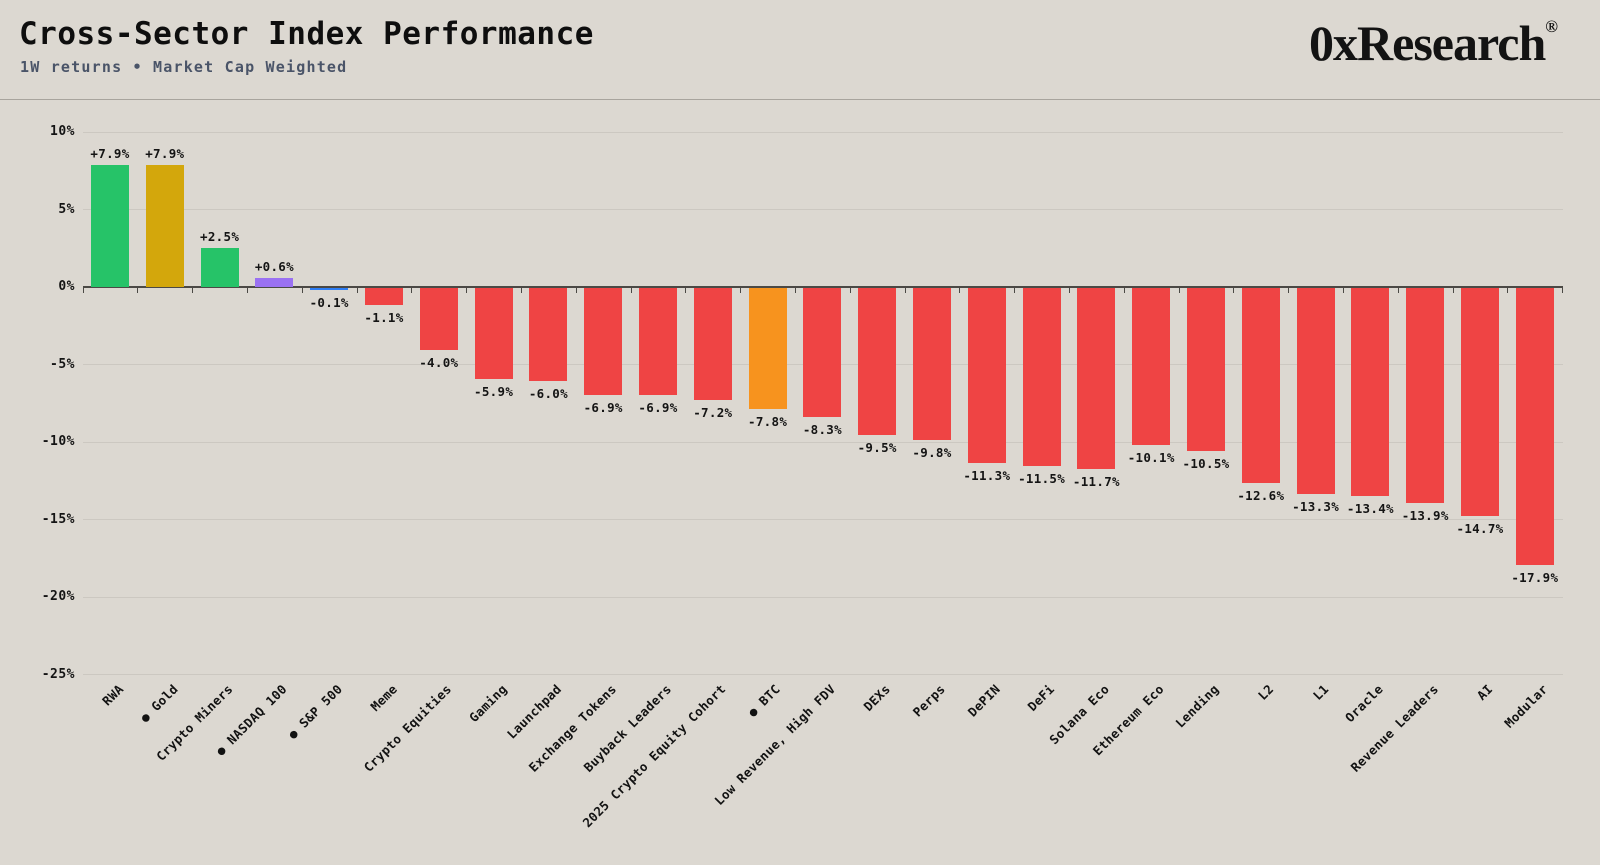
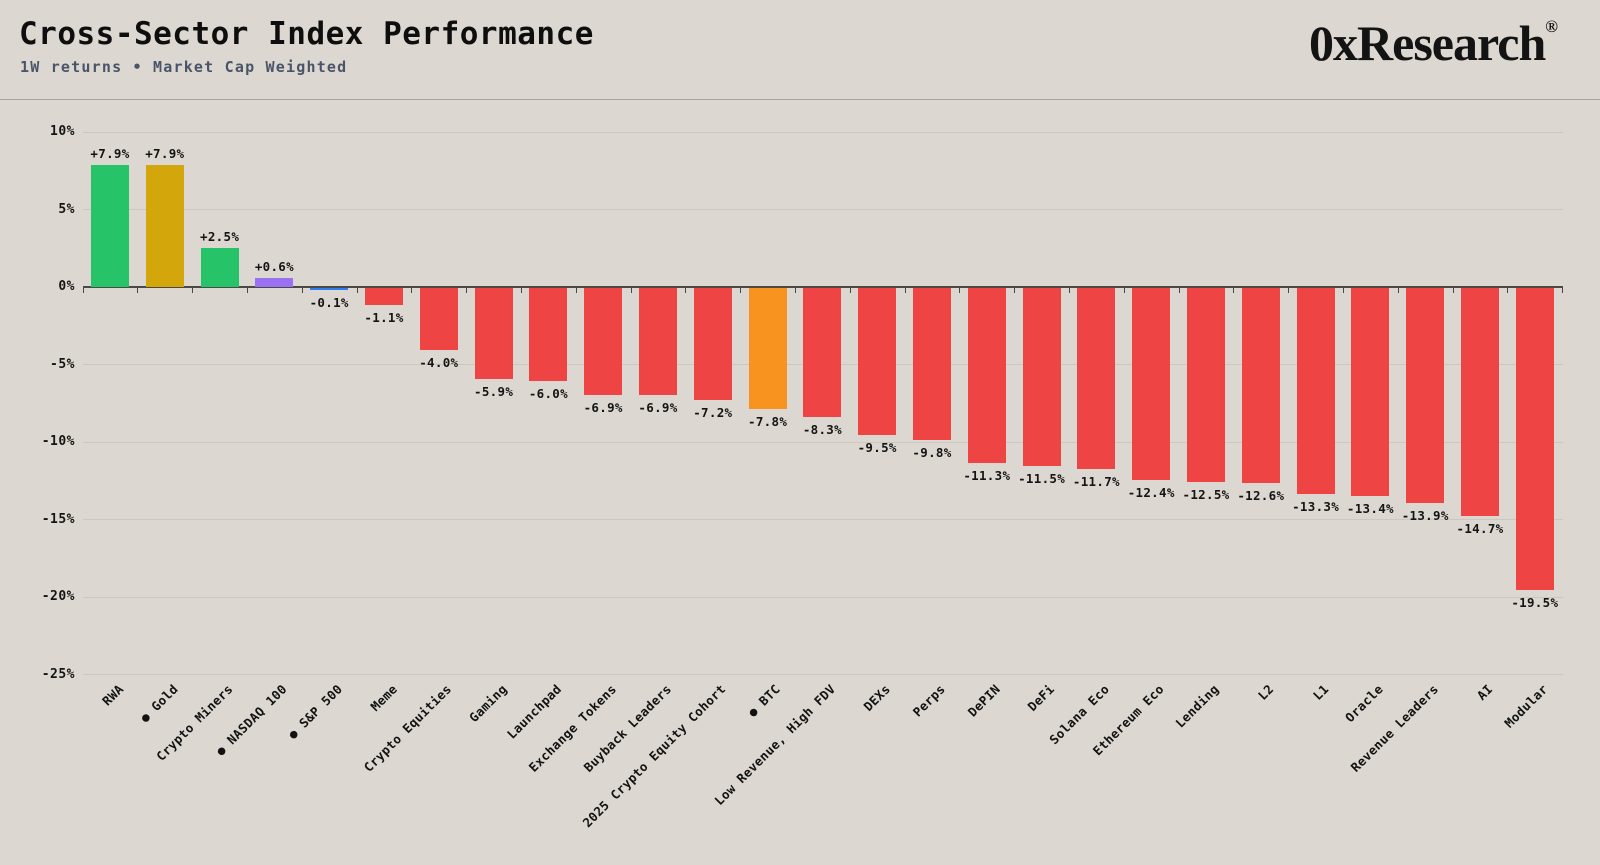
Ethereum Eco: -10.1% -> -12.4%
Lending: -10.5% -> -12.5%
Modular: -17.9% -> -19.5%
